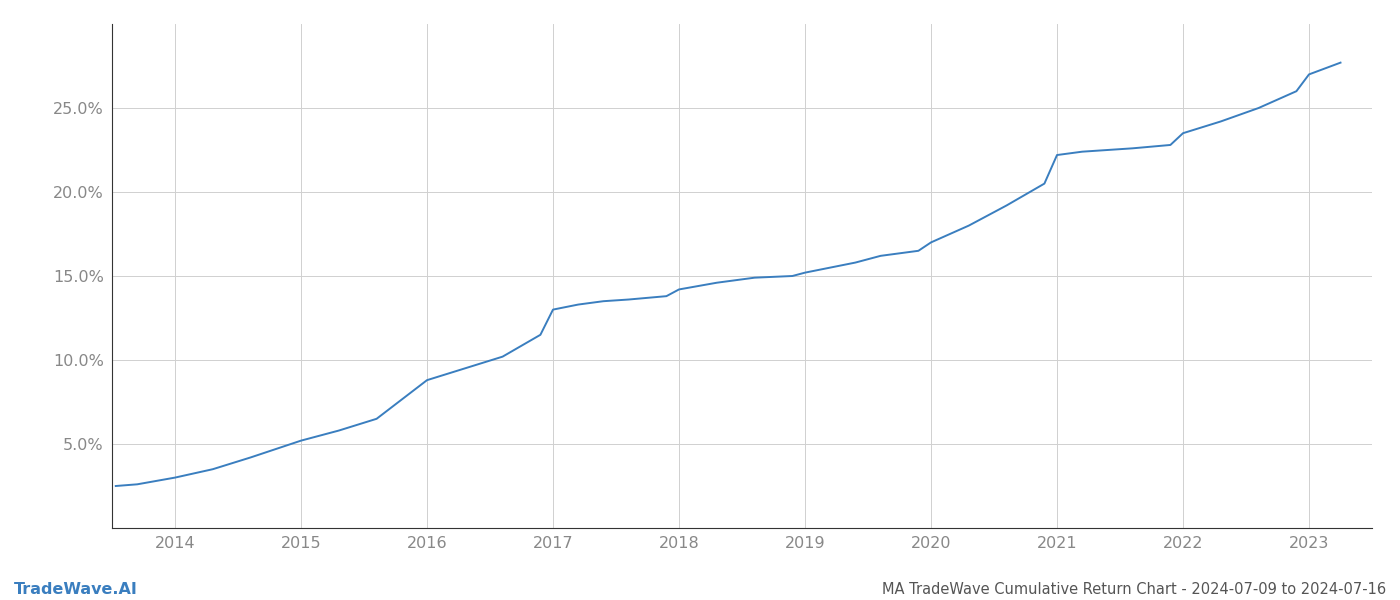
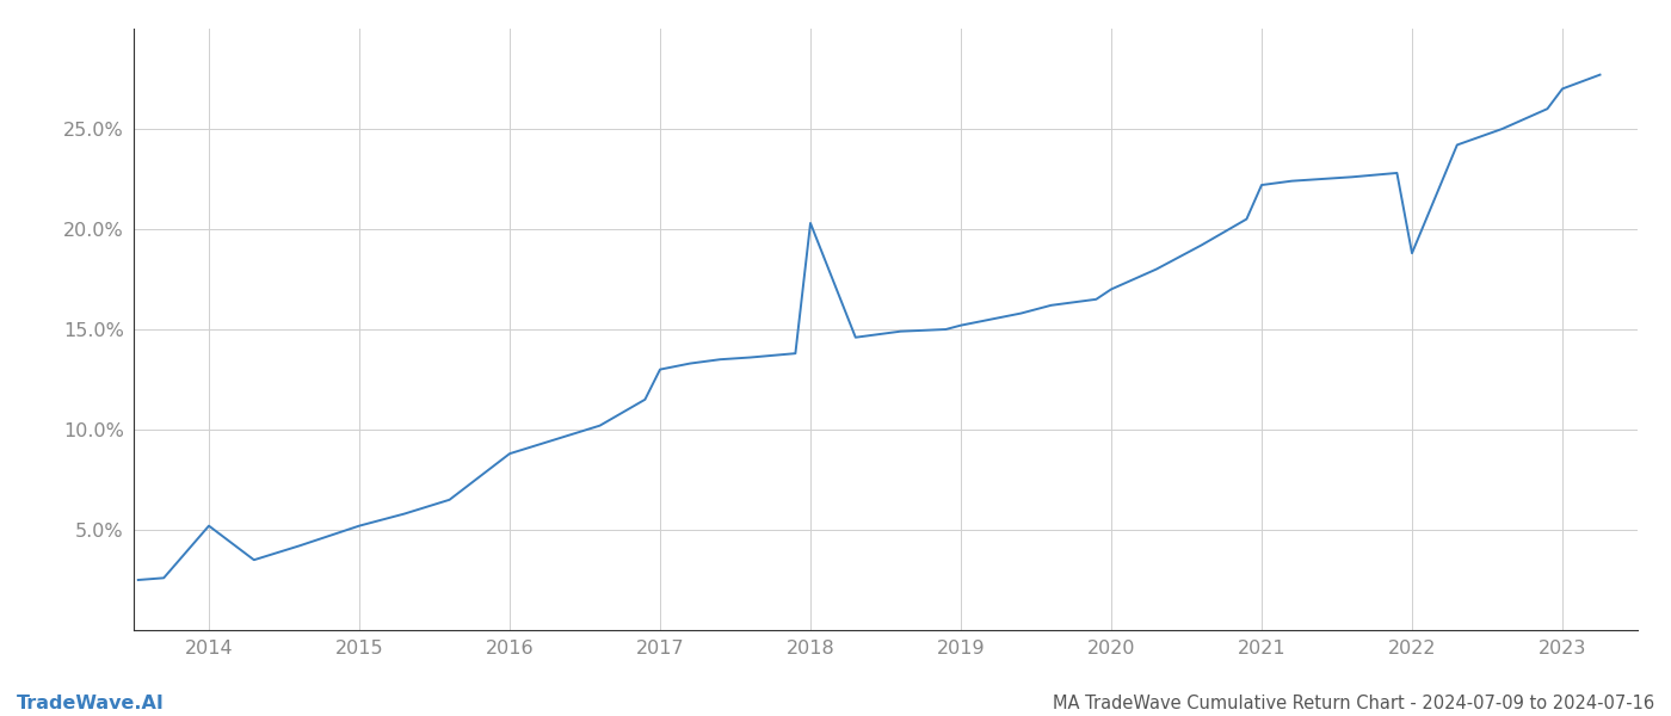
2014: 3.0% -> 5.2%
2018: 14.2% -> 20.3%
2022: 23.5% -> 18.8%
